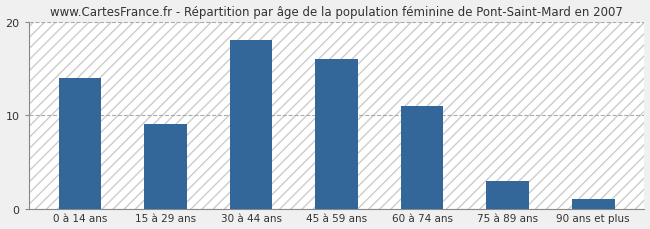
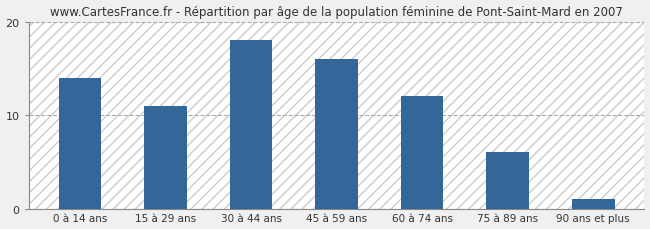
15 à 29 ans: 9 -> 11
60 à 74 ans: 11 -> 12
75 à 89 ans: 3 -> 6
